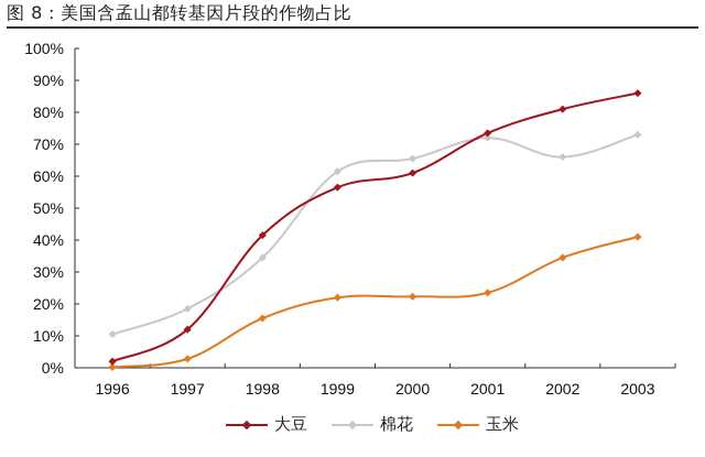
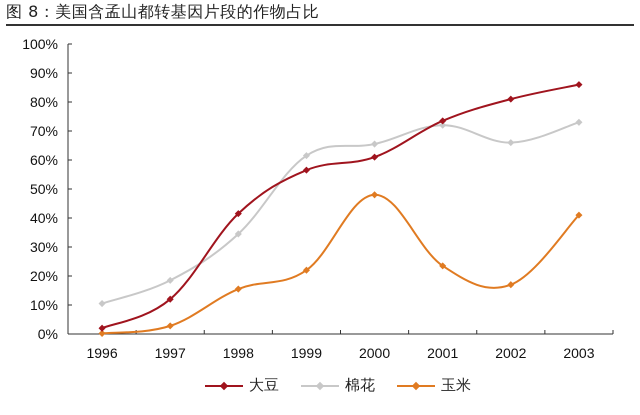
玉米/2000: 22% -> 48%
玉米/2002: 34% -> 17%
